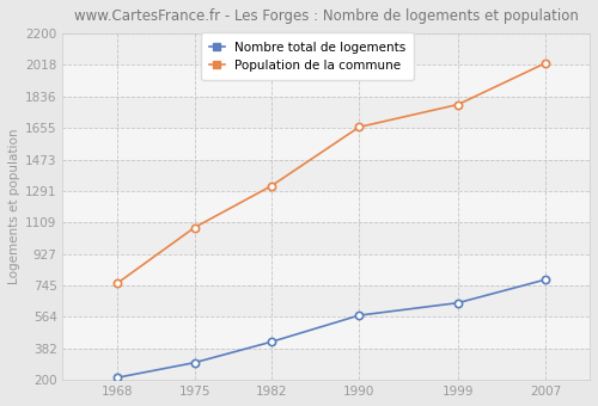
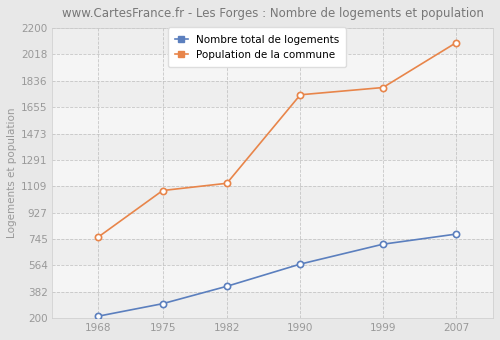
Population de la commune/1982: 1320 -> 1130
Population de la commune/1990: 1660 -> 1740
Nombre total de logements/1999: 640 -> 710
Population de la commune/2007: 2030 -> 2100
